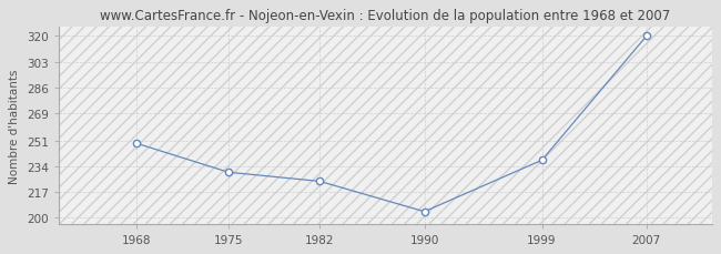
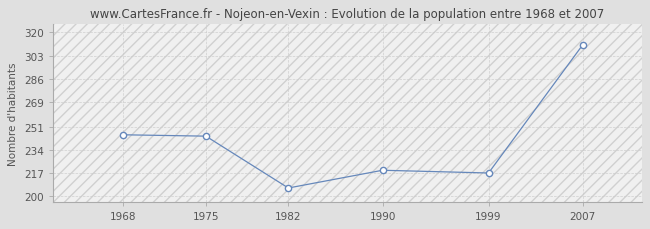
1968: 249 -> 245
1975: 230 -> 244
1982: 224 -> 206
1990: 204 -> 219
1999: 238 -> 217
2007: 320 -> 311
